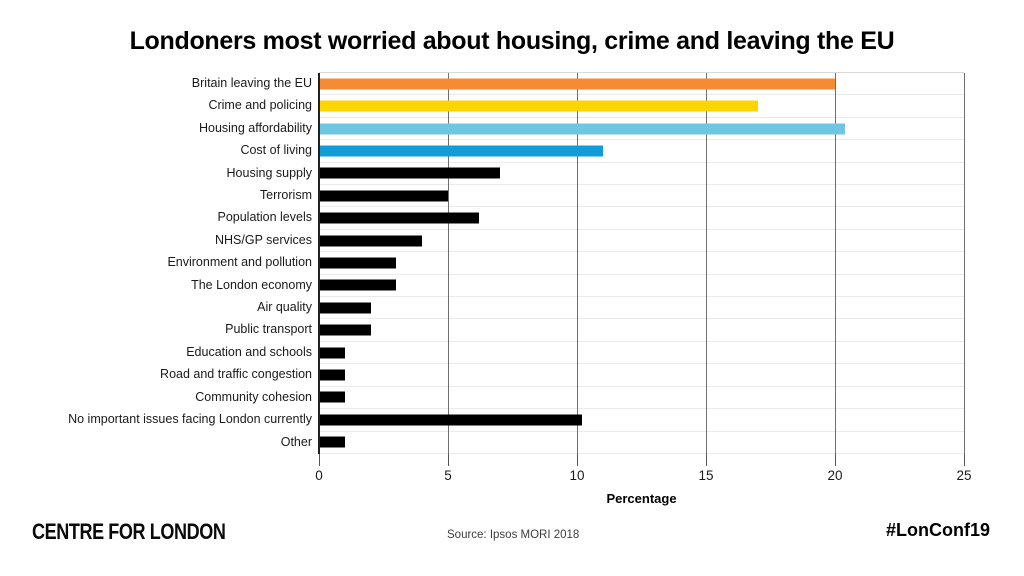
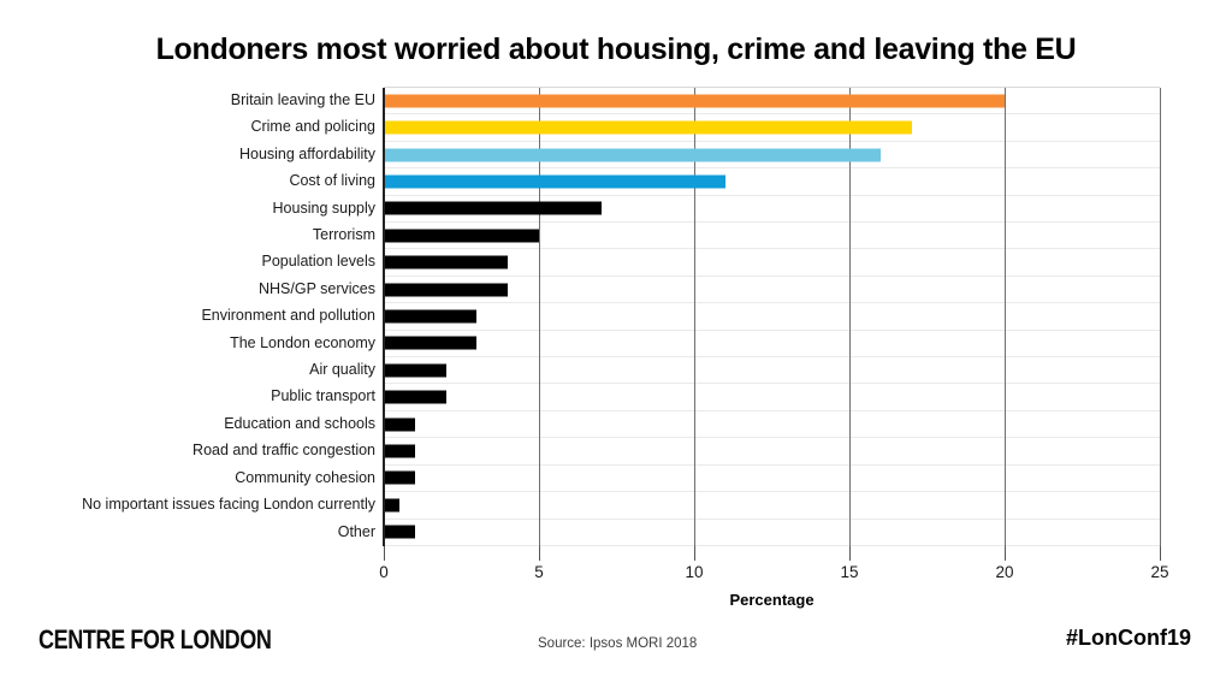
Housing affordability: 20.4 -> 16.0
Population levels: 6.2 -> 4.0
No important issues facing London currently: 10.2 -> 0.5
